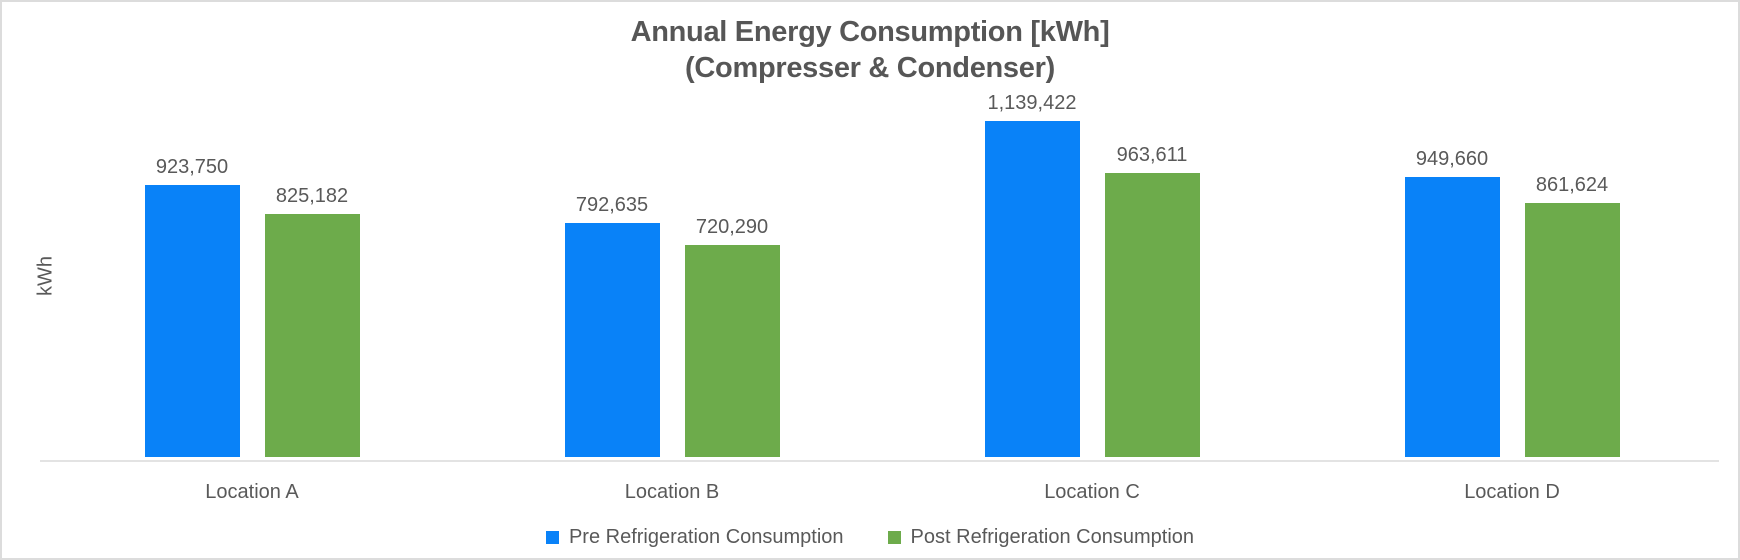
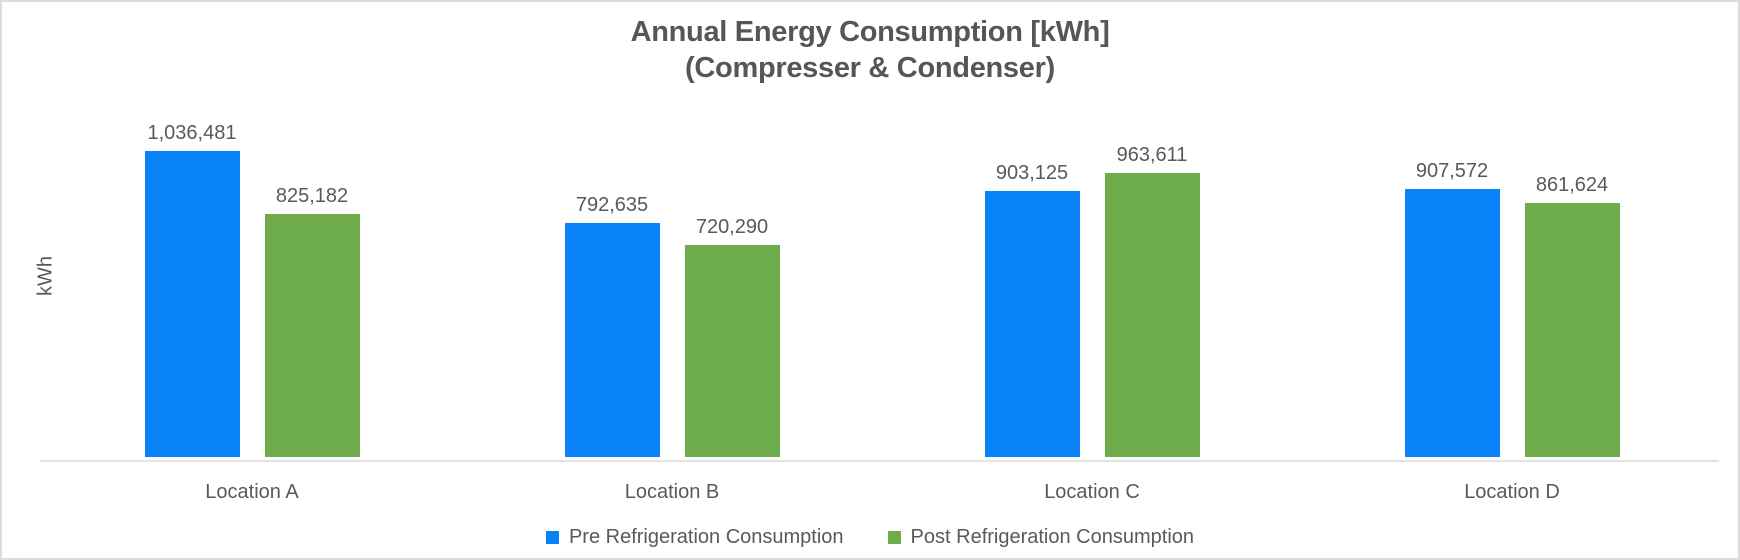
Pre Refrigeration Consumption/Location A: 923,750 -> 1,036,481
Pre Refrigeration Consumption/Location C: 1,139,422 -> 903,125
Pre Refrigeration Consumption/Location D: 949,660 -> 907,572
